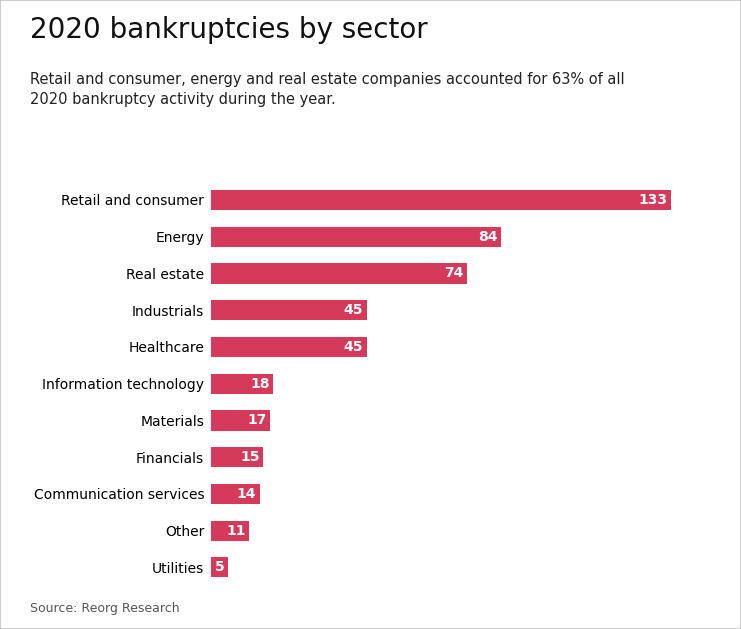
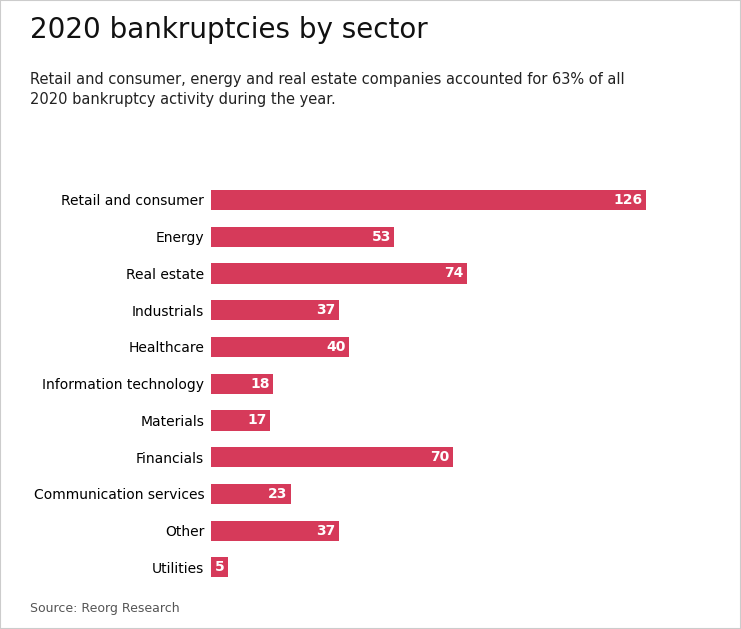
Retail and consumer: 133 -> 126
Energy: 84 -> 53
Industrials: 45 -> 37
Healthcare: 45 -> 40
Financials: 15 -> 70
Communication services: 14 -> 23
Other: 11 -> 37
